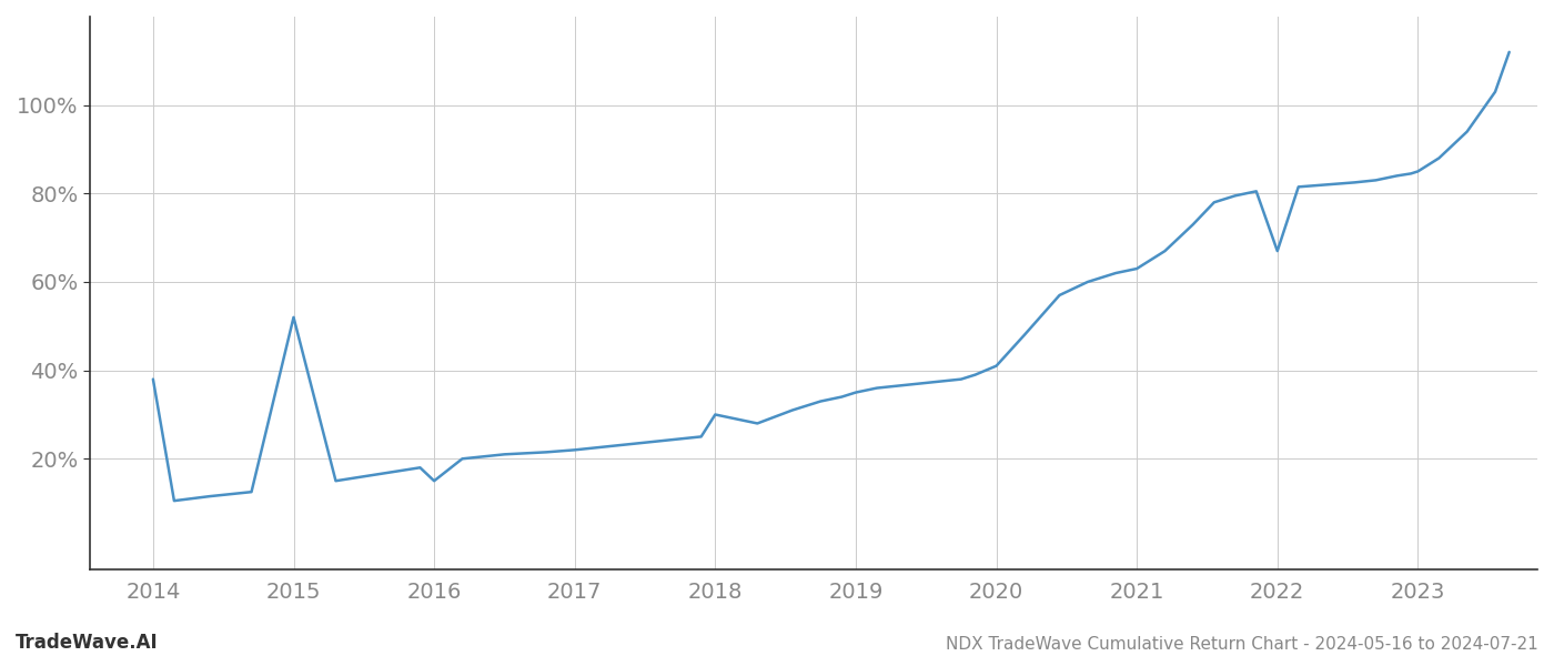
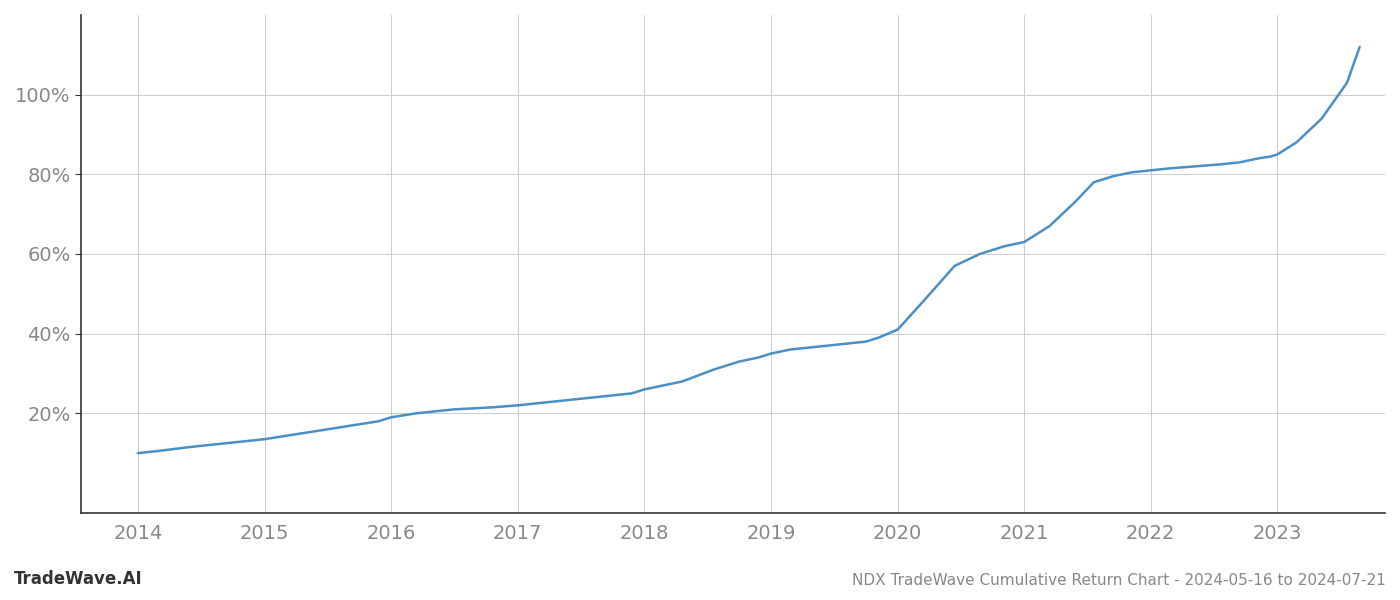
2014: 38.0% -> 10.0%
2015: 52.0% -> 13.5%
2016: 15.0% -> 19.0%
2018: 30.0% -> 26.0%
2022: 67.0% -> 81.0%
